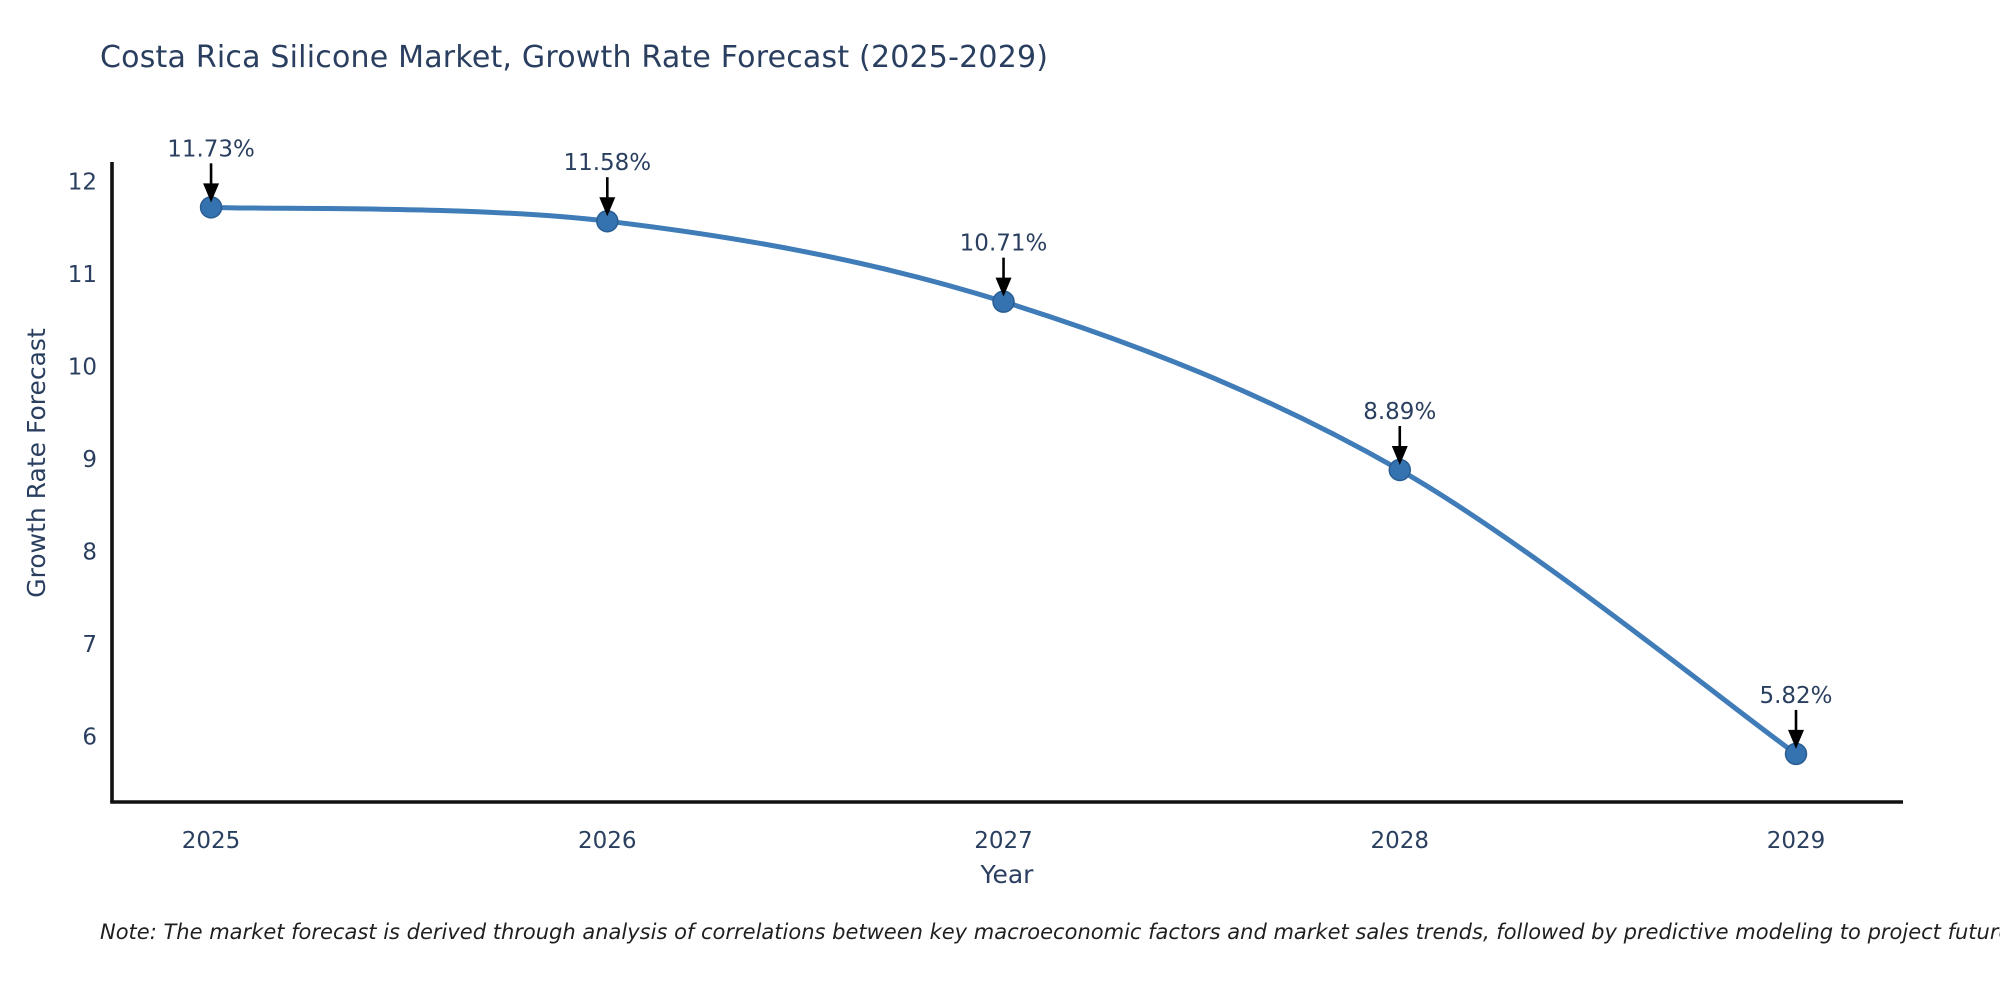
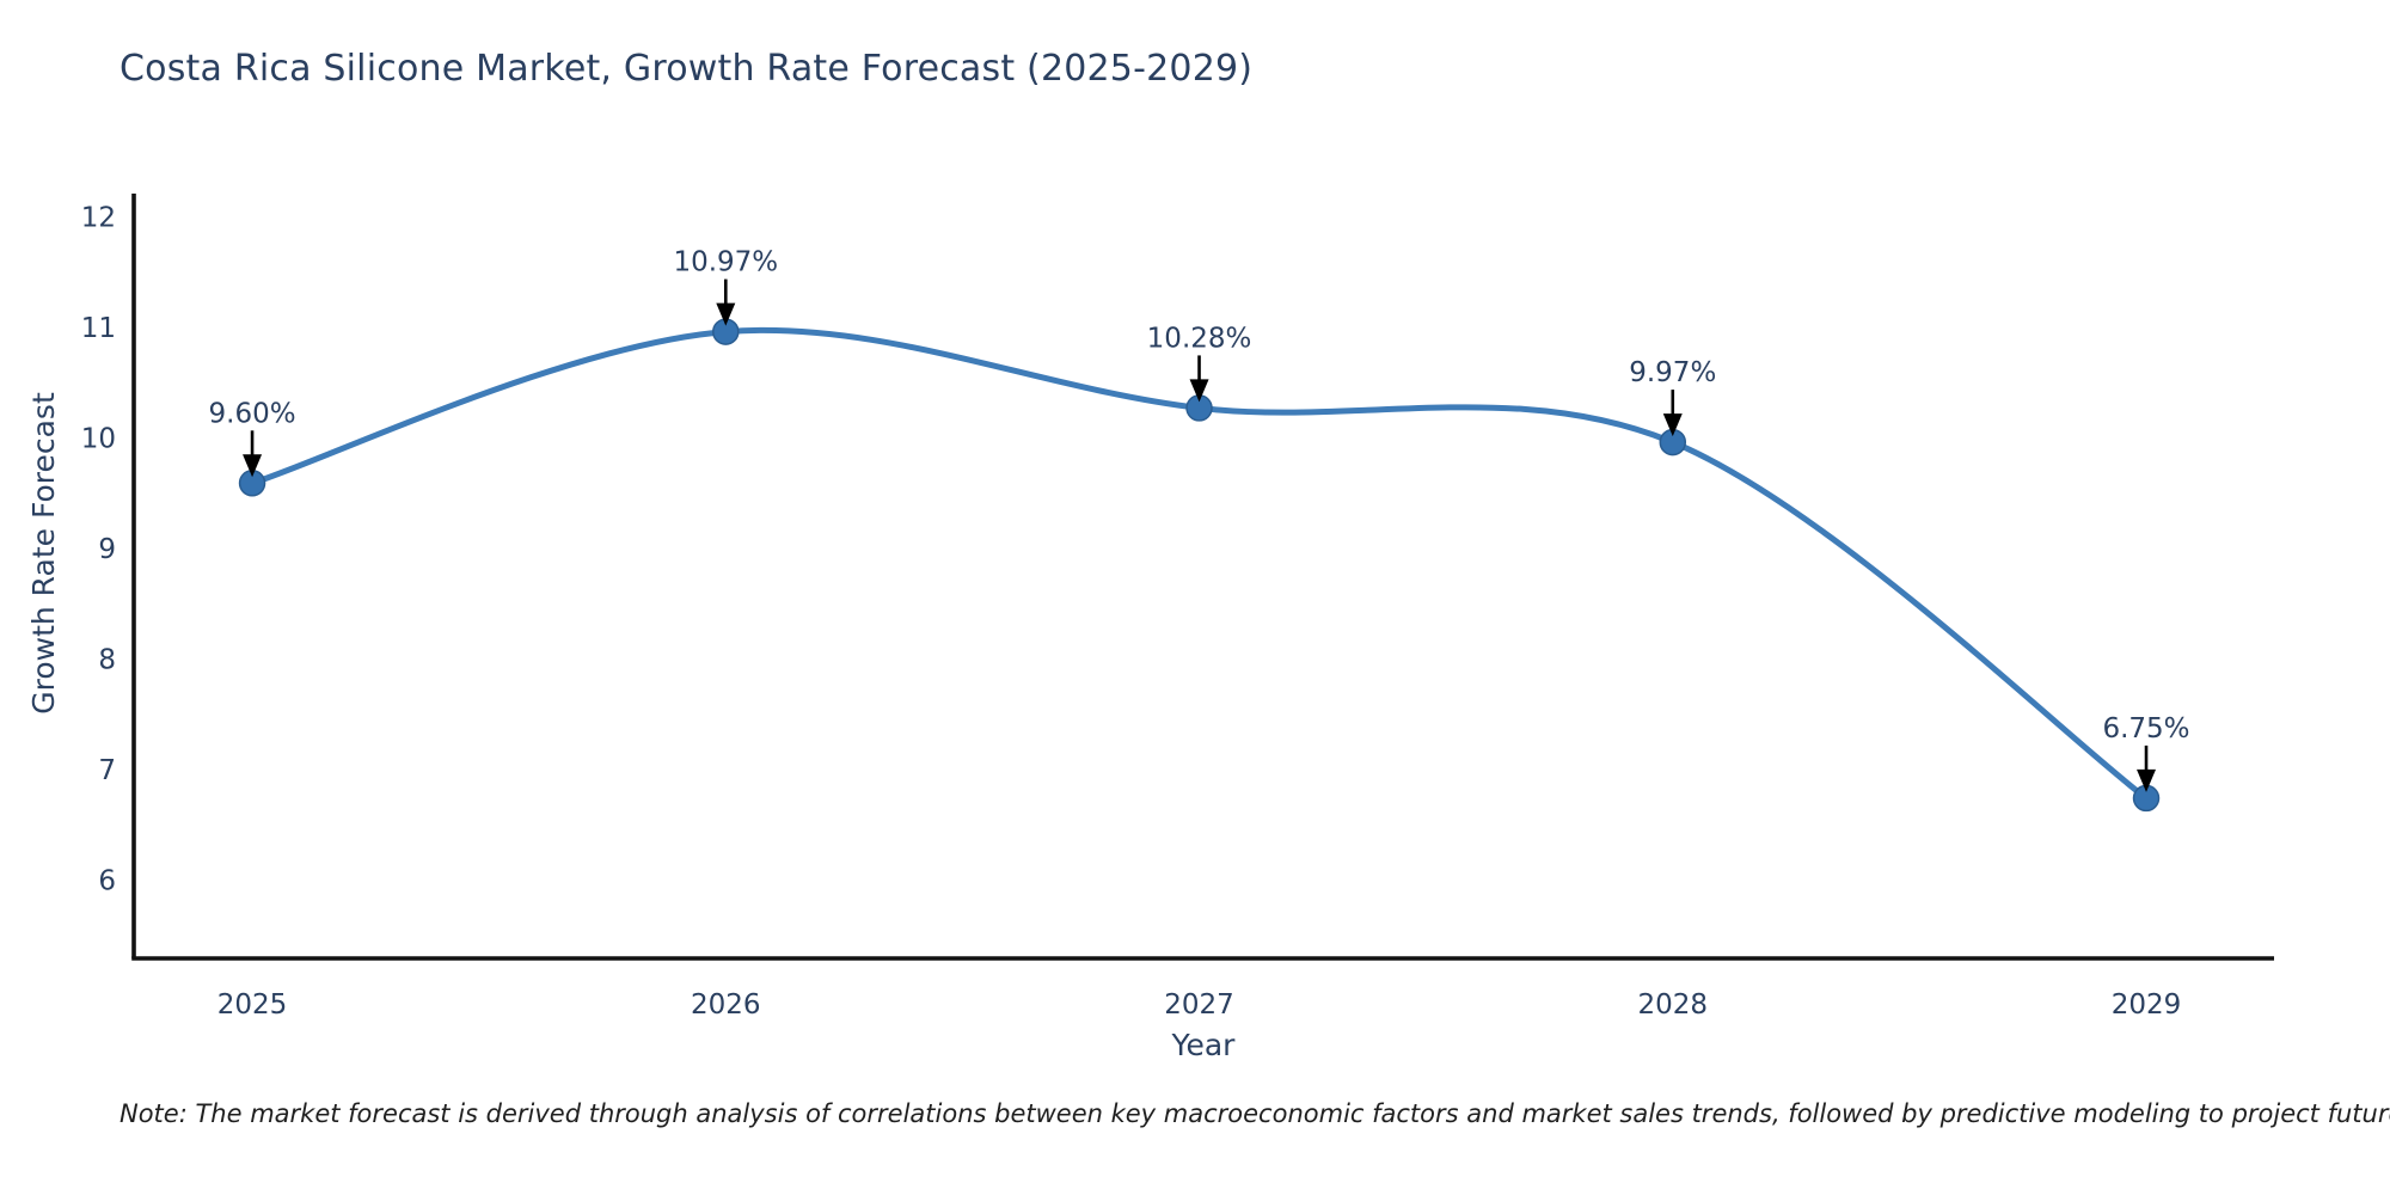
2025: 11.73% -> 9.60%
2026: 11.58% -> 10.97%
2027: 10.71% -> 10.28%
2028: 8.89% -> 9.97%
2029: 5.82% -> 6.75%
